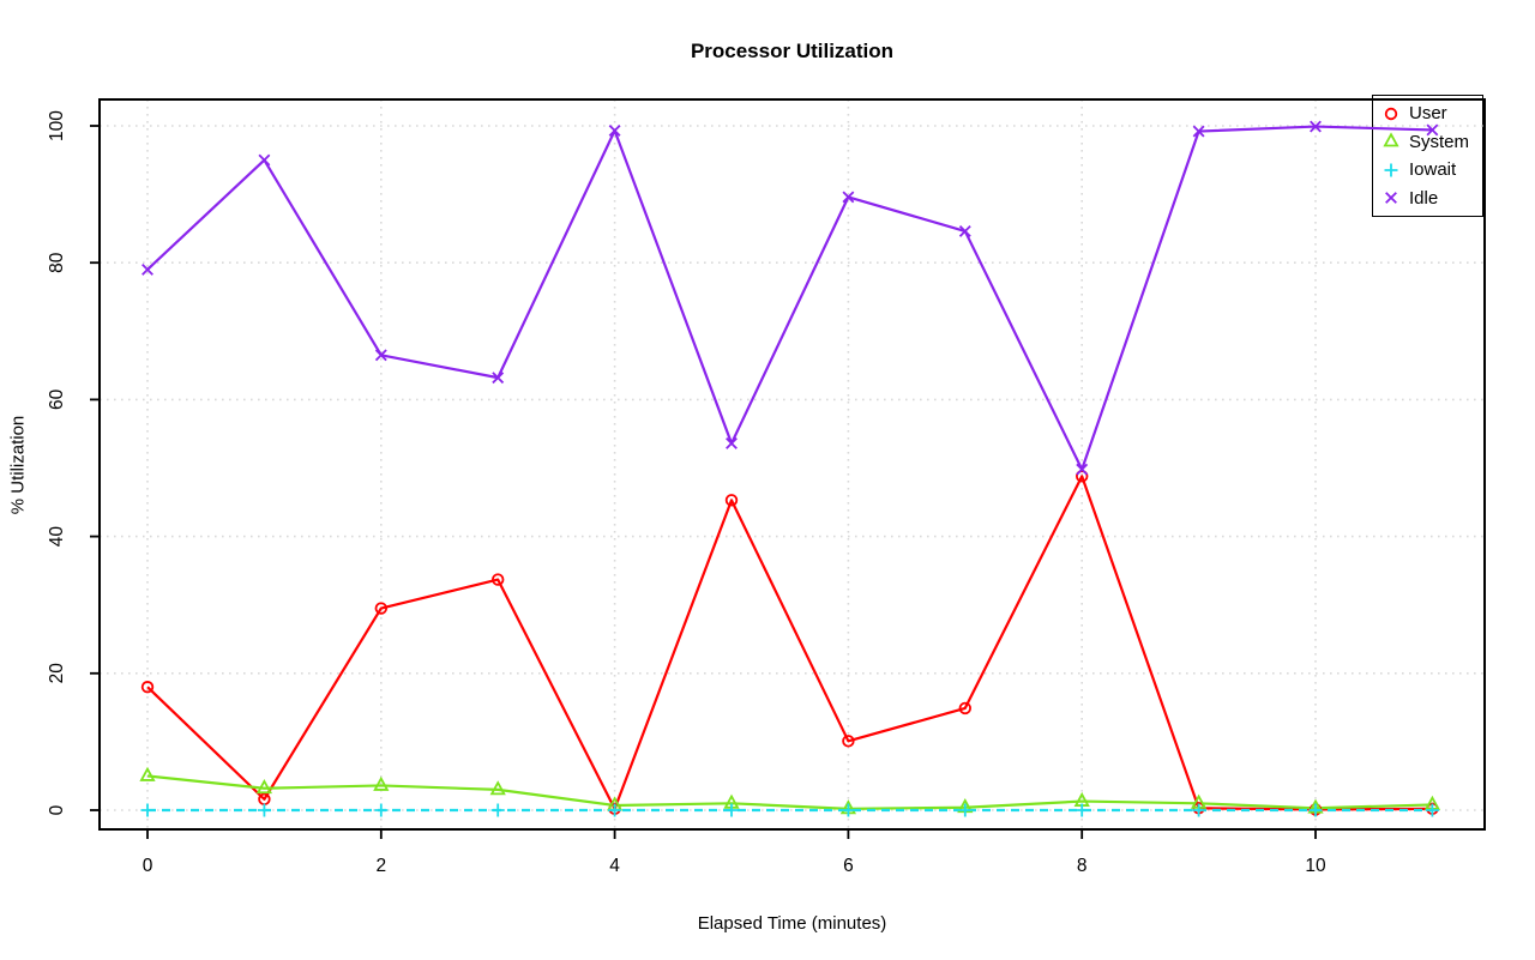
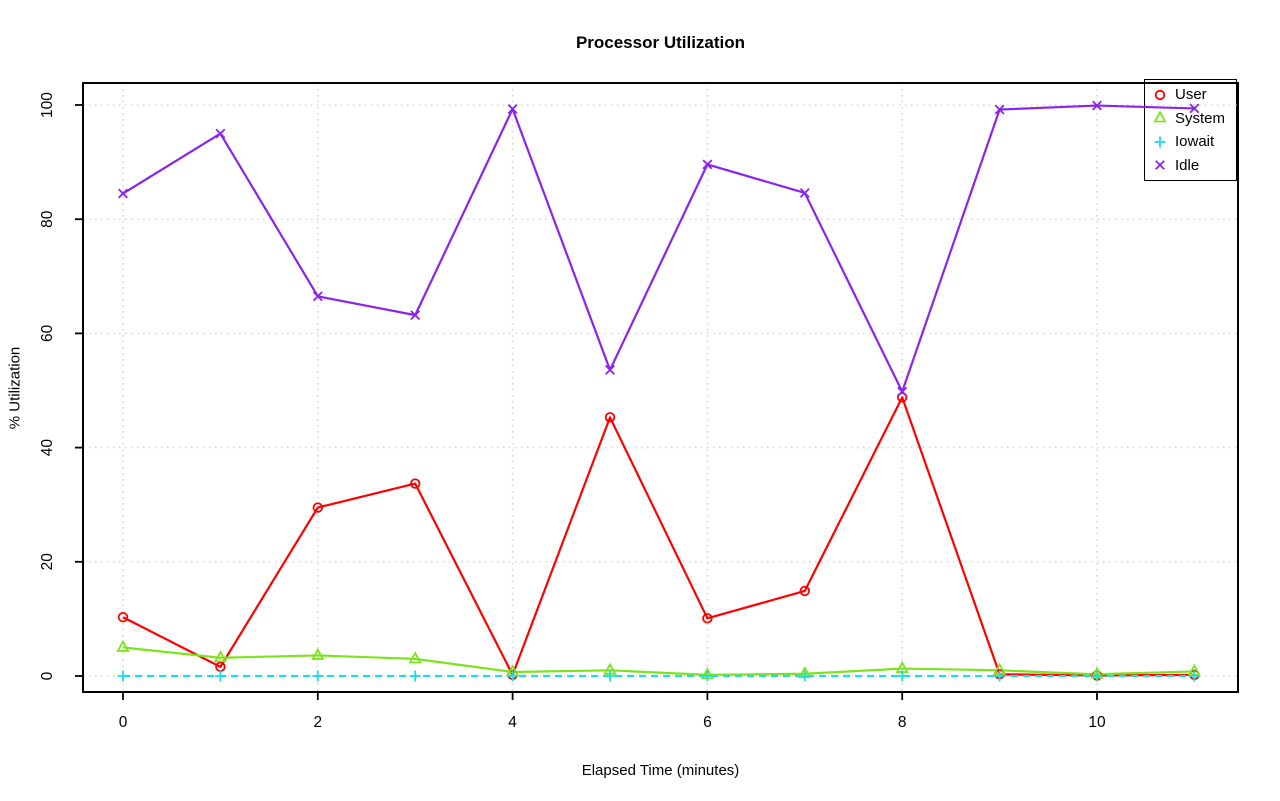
User/0: 18 -> 10
Idle/0: 79 -> 84
